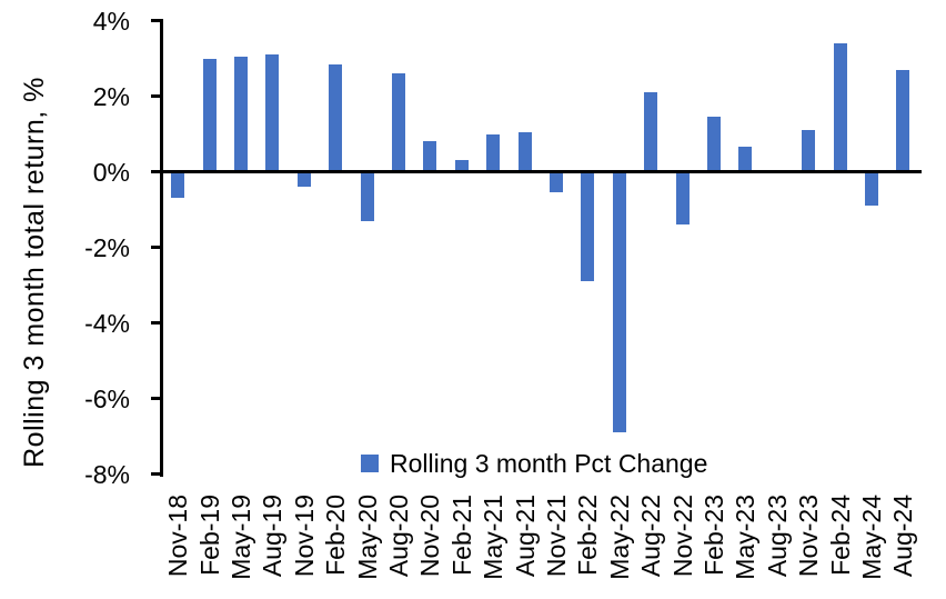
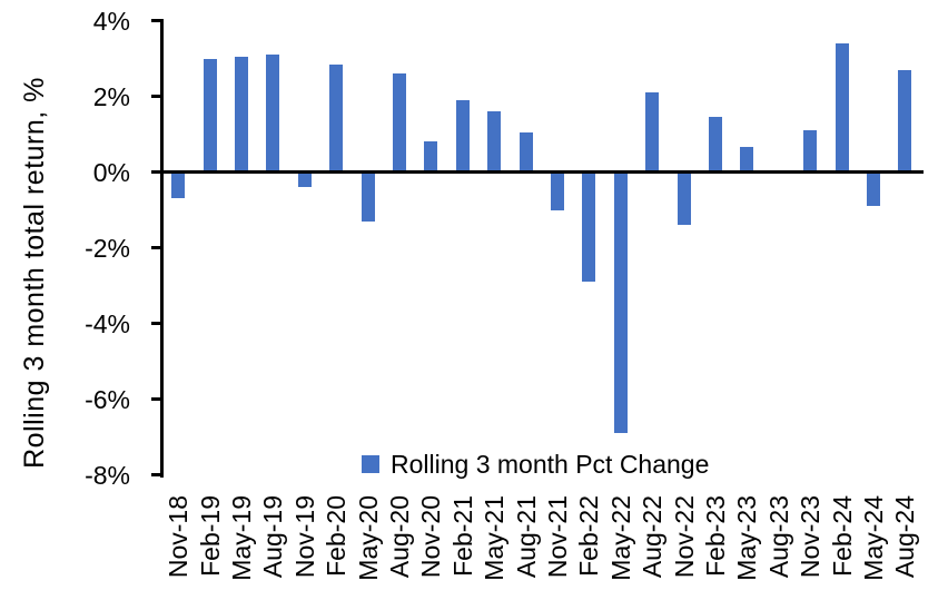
Feb-21: 0.3% -> 1.9%
May-21: 1.0% -> 1.6%
Nov-21: -0.6% -> -1.0%
